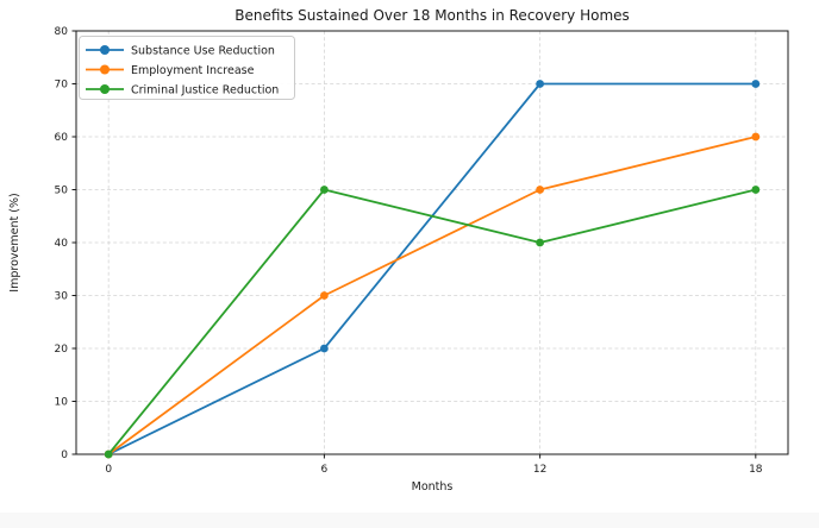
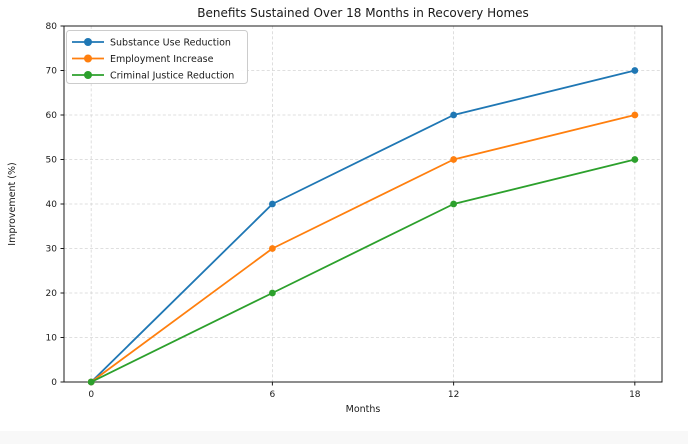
Substance Use Reduction/6: 20 -> 40
Criminal Justice Reduction/6: 50 -> 20
Substance Use Reduction/12: 70 -> 60
